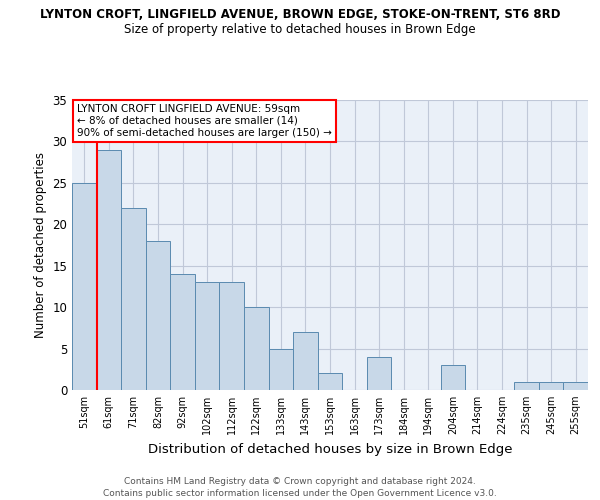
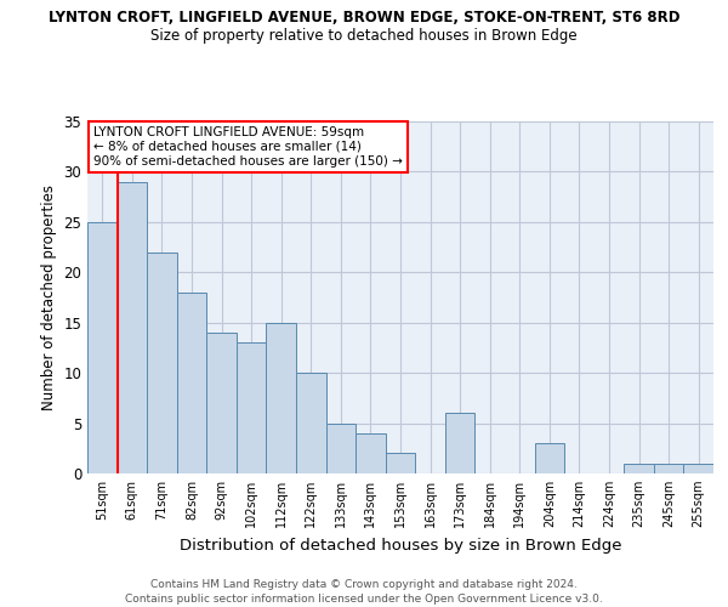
112sqm: 13 -> 15
143sqm: 7 -> 4
173sqm: 4 -> 6
